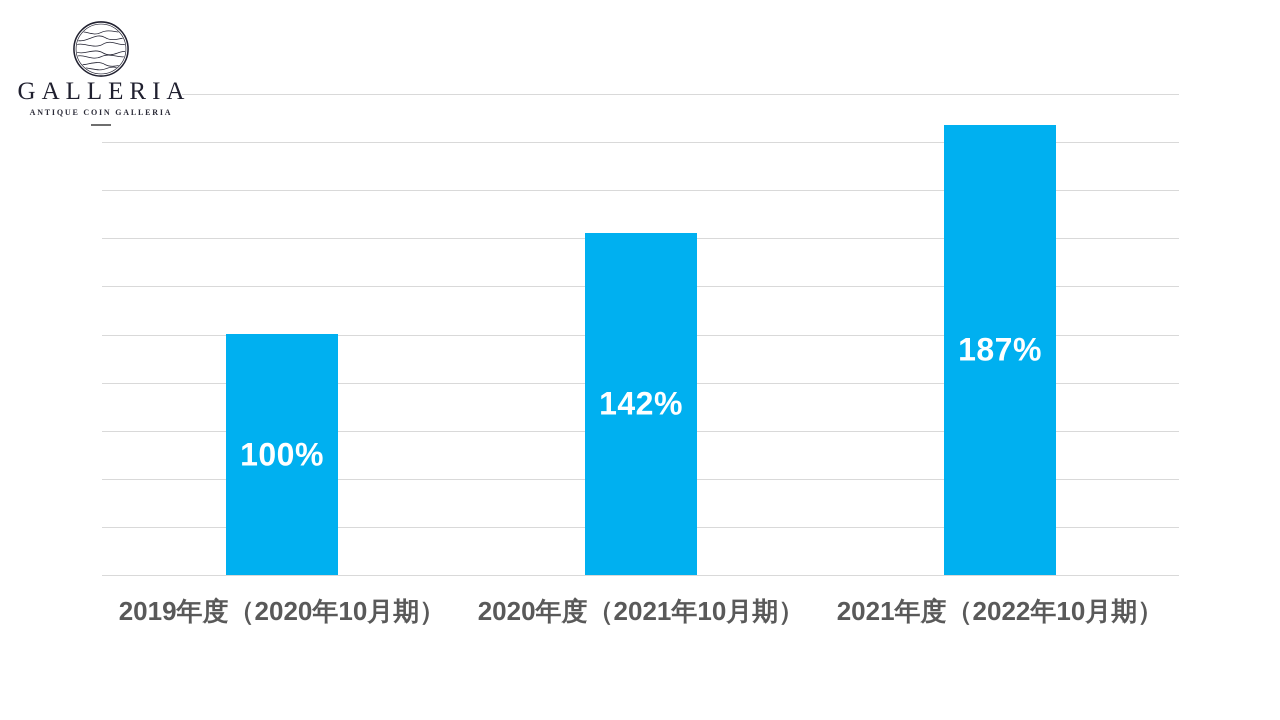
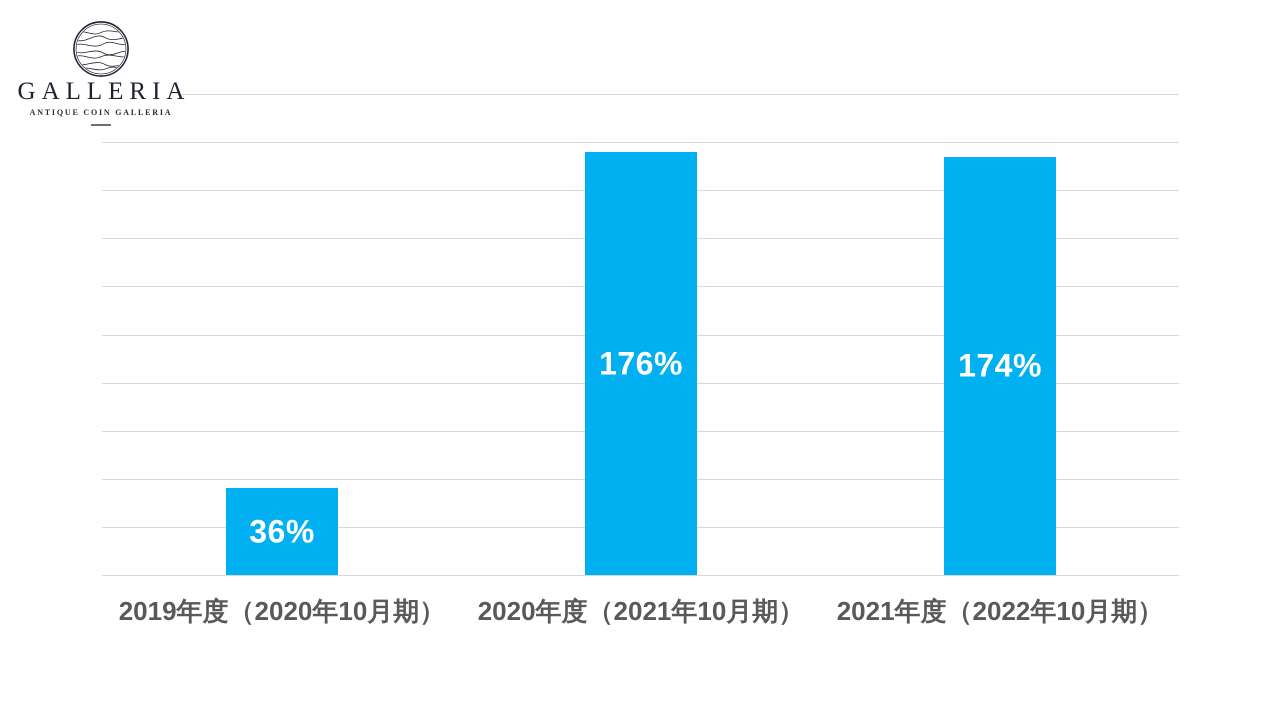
2019年度（2020年10月期）: 100% -> 36%
2020年度（2021年10月期）: 142% -> 176%
2021年度（2022年10月期）: 187% -> 174%
